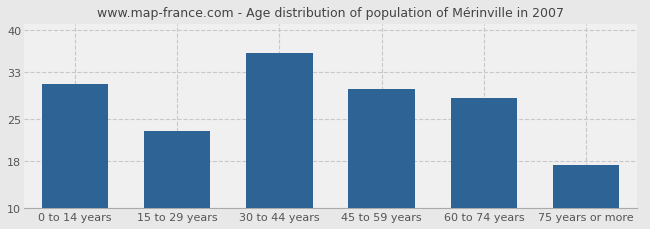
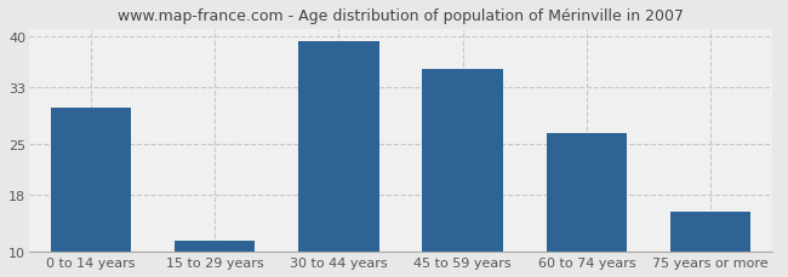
0 to 14 years: 31.0 -> 30.0
15 to 29 years: 23.0 -> 11.5
30 to 44 years: 36.2 -> 39.3
45 to 59 years: 30.0 -> 35.5
60 to 74 years: 28.6 -> 26.5
75 years or more: 17.2 -> 15.5
